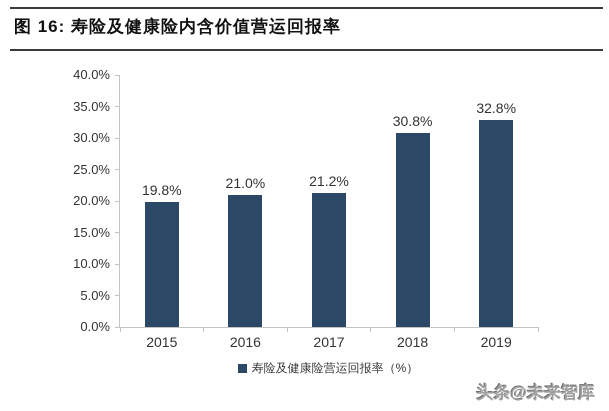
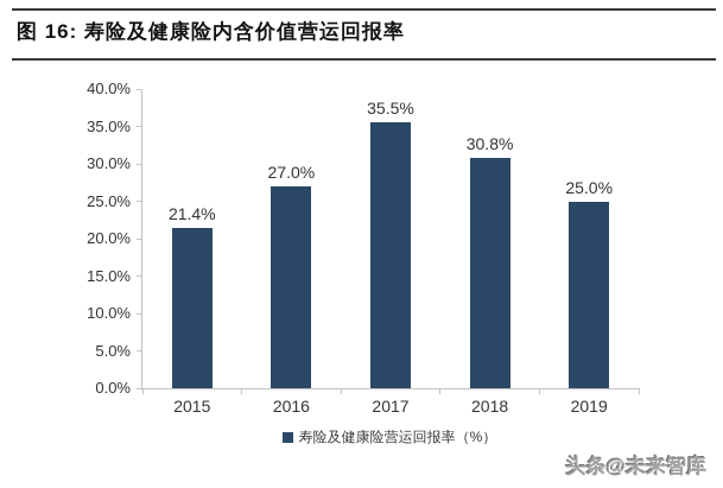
2015: 19.8% -> 21.4%
2016: 21.0% -> 27.0%
2017: 21.2% -> 35.5%
2019: 32.8% -> 25.0%
